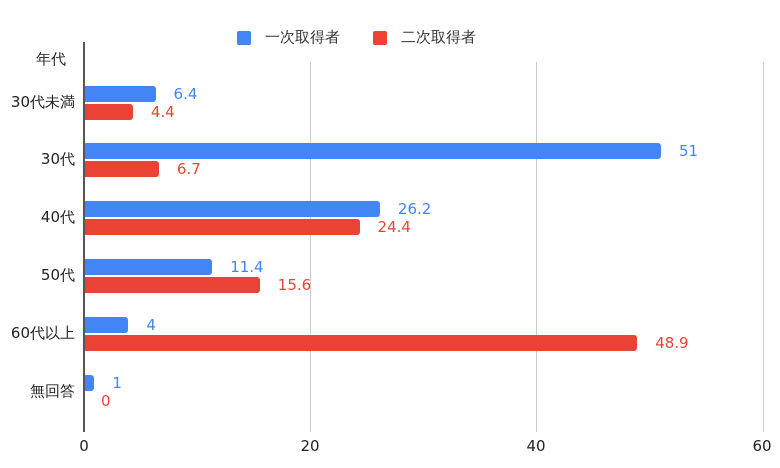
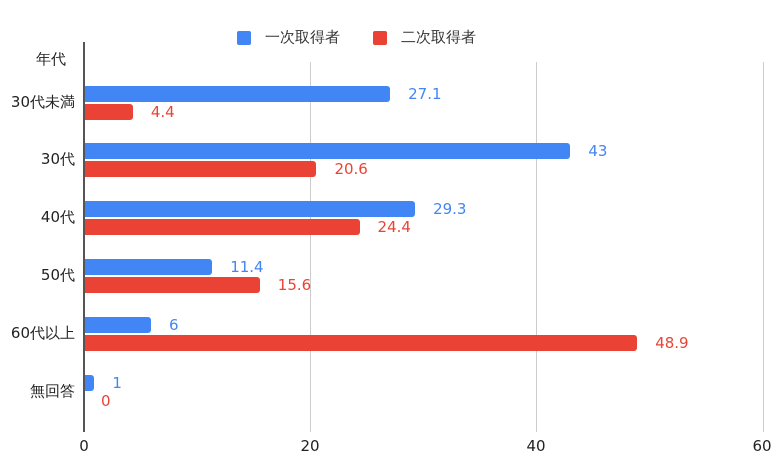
一次取得者/30代未満: 6.4 -> 27.1
一次取得者/30代: 51 -> 43
二次取得者/30代: 6.7 -> 20.6
一次取得者/40代: 26.2 -> 29.3
一次取得者/60代以上: 4 -> 6
